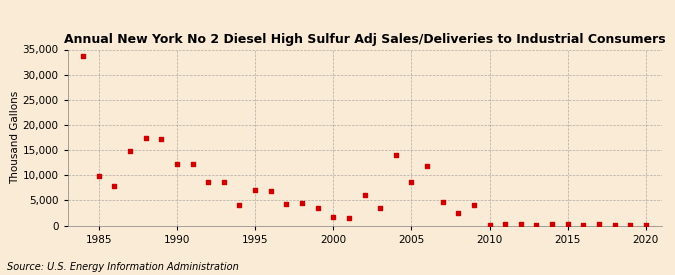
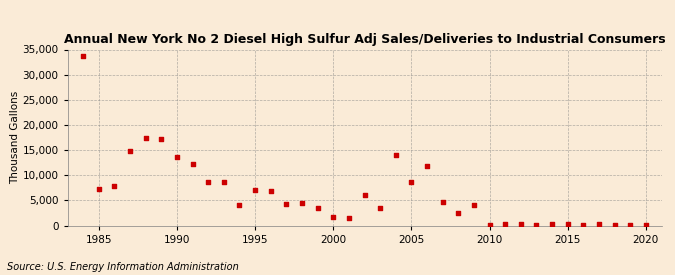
1985: 9,800 -> 7,200
1990: 12,300 -> 13,600
